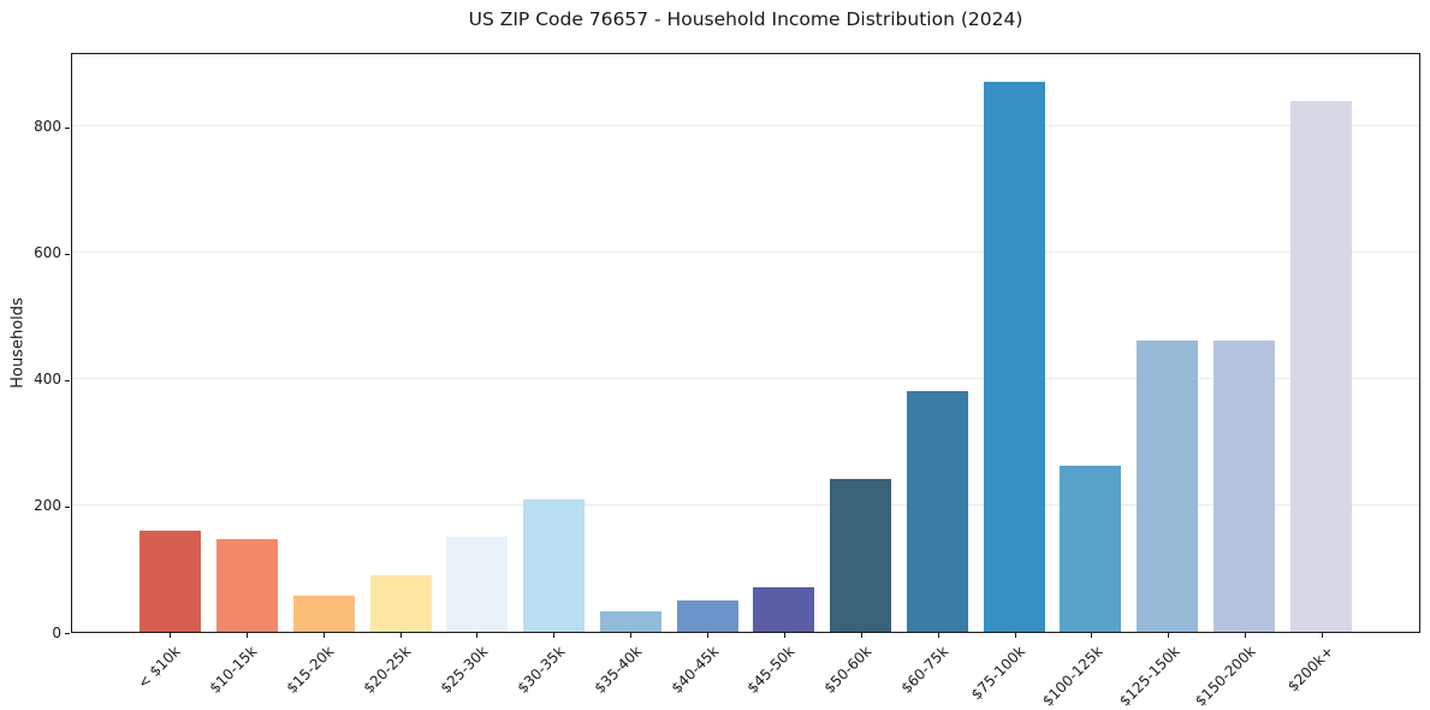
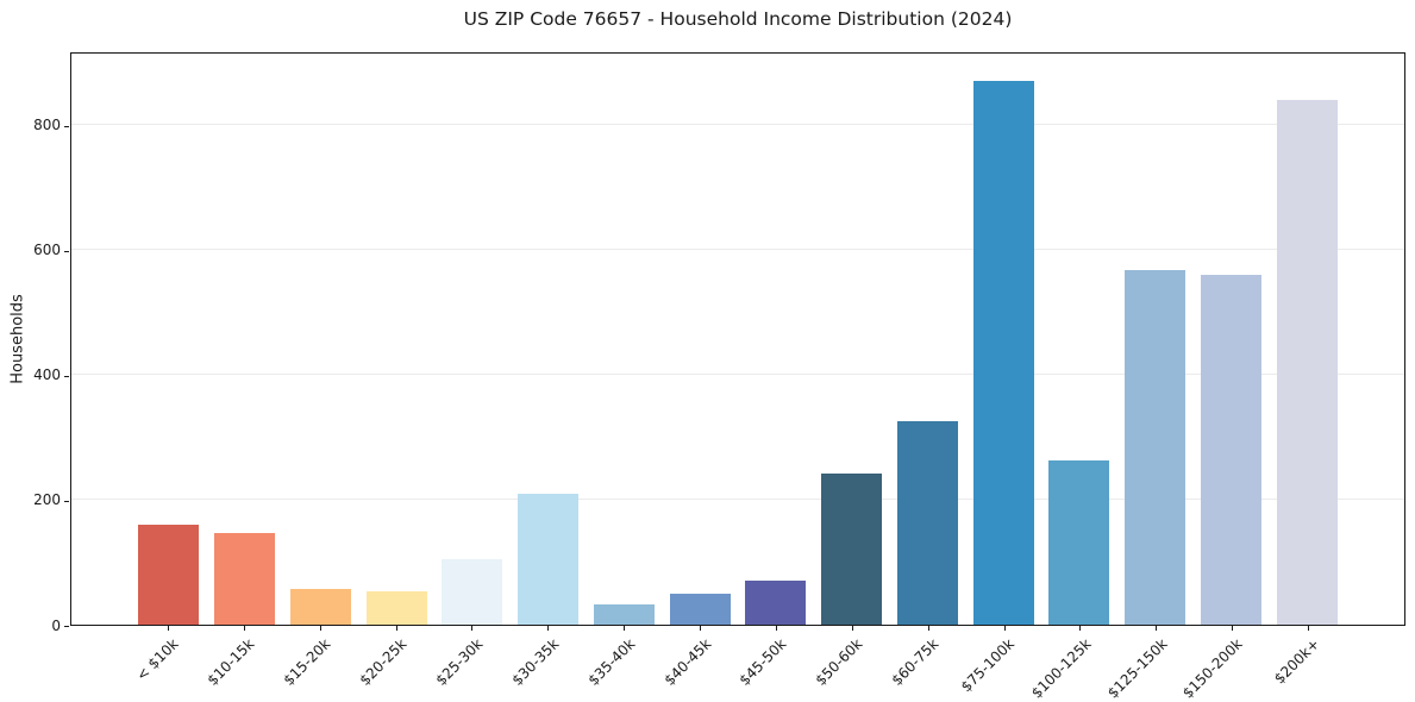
$20-25k: 90 -> 50
$25-30k: 150 -> 100
$60-75k: 380 -> 330
$125-150k: 460 -> 570
$150-200k: 460 -> 560
